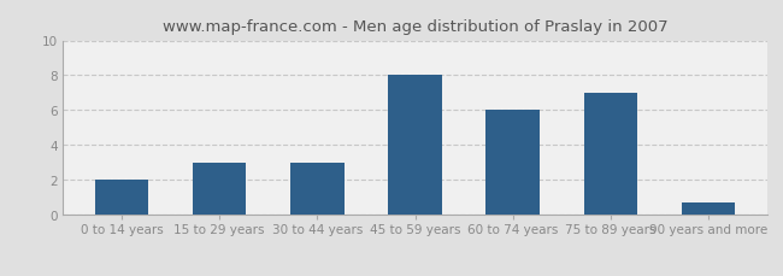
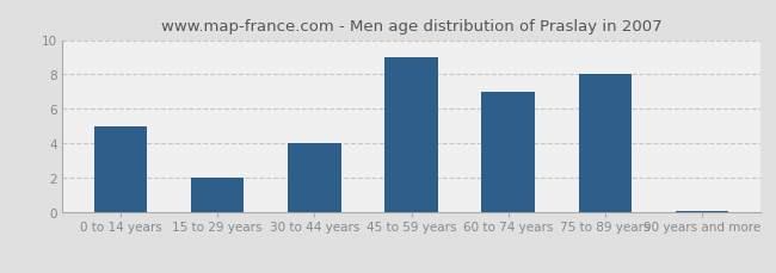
0 to 14 years: 2.0 -> 5.0
15 to 29 years: 3.0 -> 2.0
30 to 44 years: 3.0 -> 4.0
45 to 59 years: 8.0 -> 9.0
60 to 74 years: 6.0 -> 7.0
75 to 89 years: 7.0 -> 8.0
90 years and more: 0.7 -> 0.1
